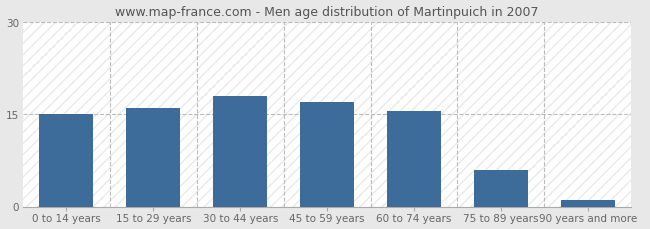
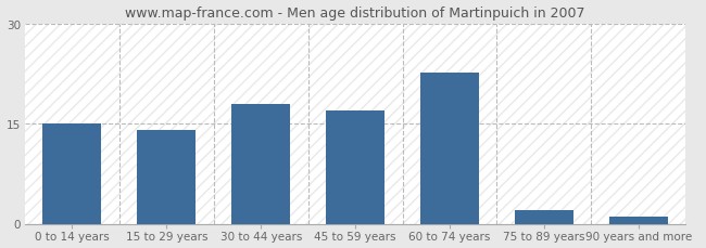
15 to 29 years: 16.0 -> 14.0
60 to 74 years: 15.5 -> 22.6
75 to 89 years: 6.0 -> 2.0
